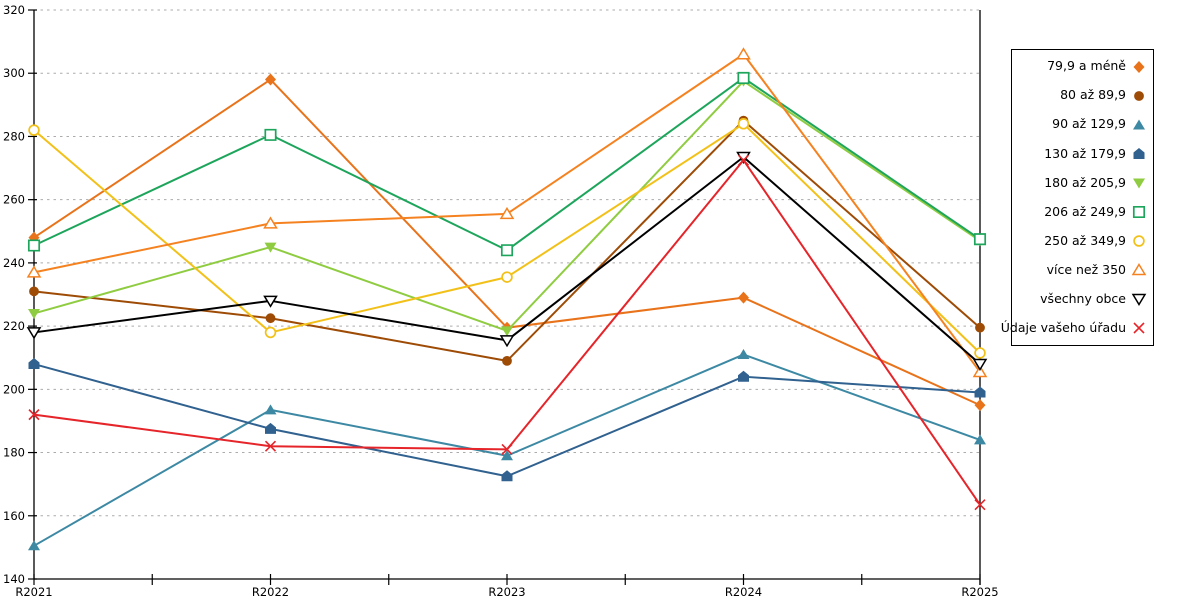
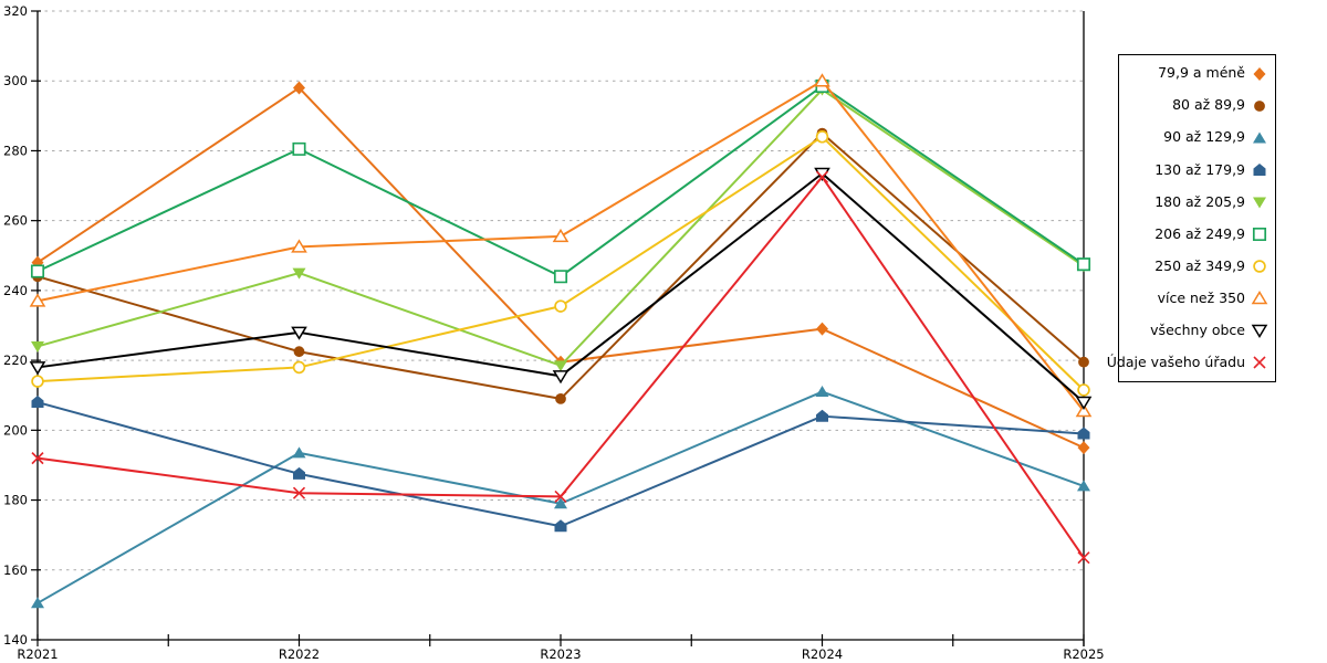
80 až 89,9/R2021: 231 -> 244
250 až 349,9/R2021: 282 -> 214
více než 350/R2024: 306 -> 300
